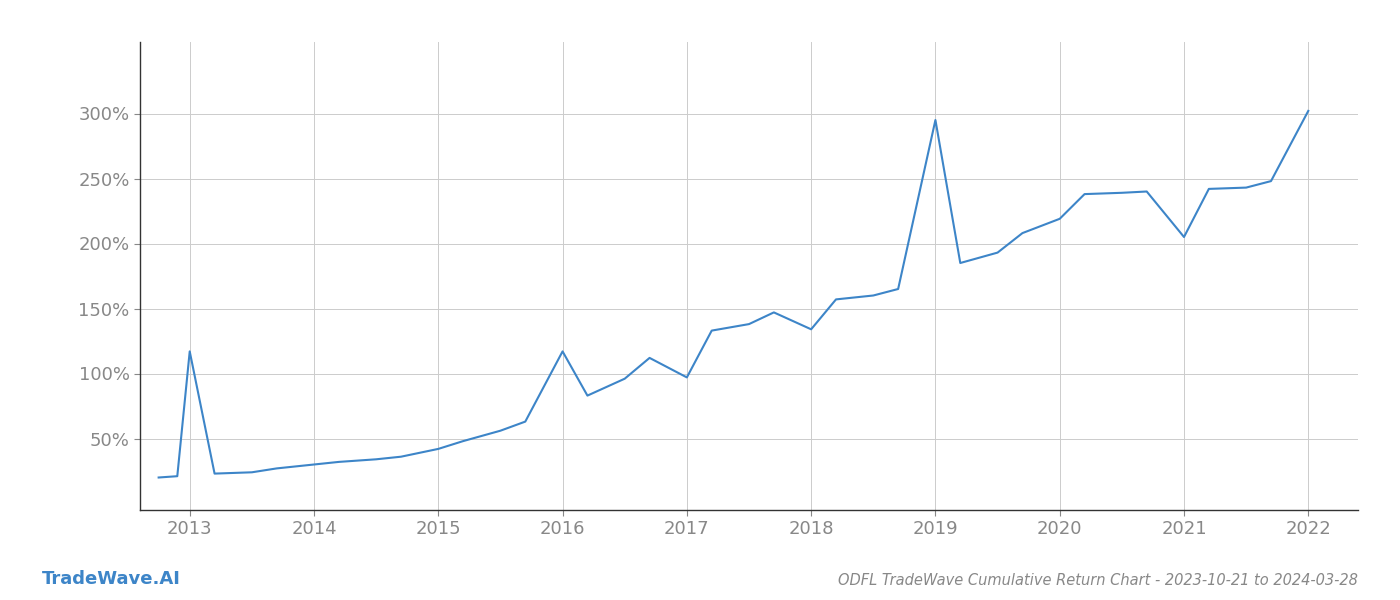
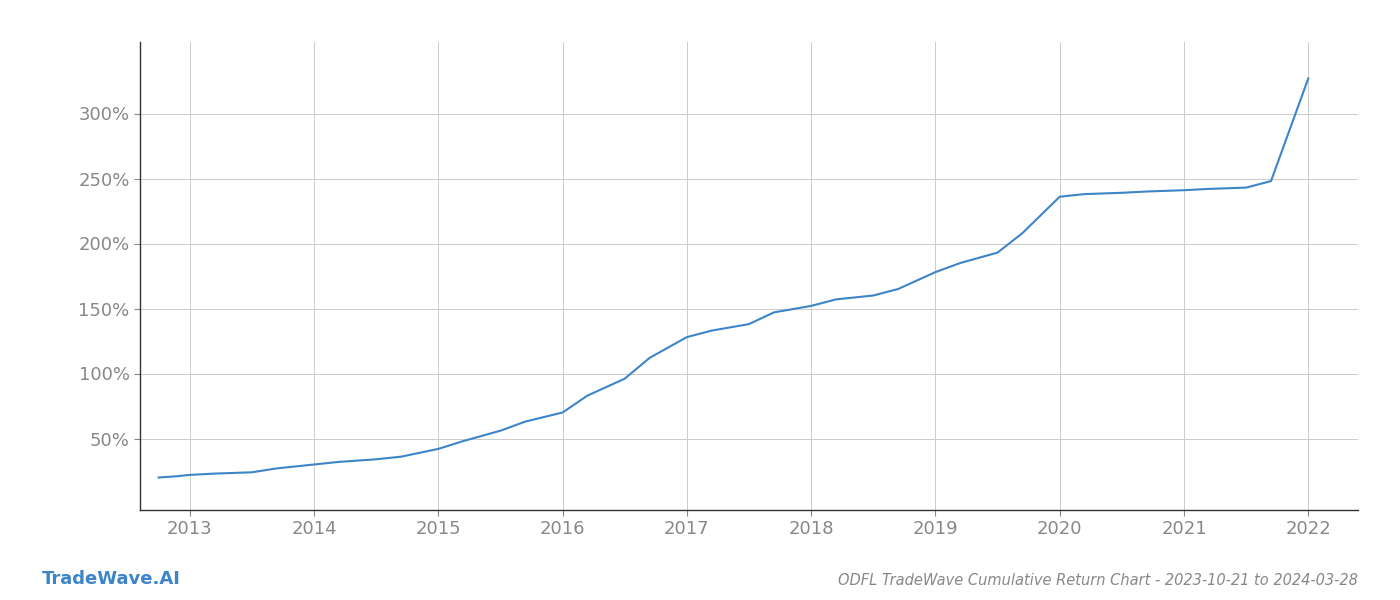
2013: 117% -> 22%
2016: 117% -> 70%
2017: 97% -> 128%
2018: 134% -> 152%
2019: 295% -> 178%
2020: 219% -> 236%
2021: 205% -> 241%
2022: 302% -> 327%
